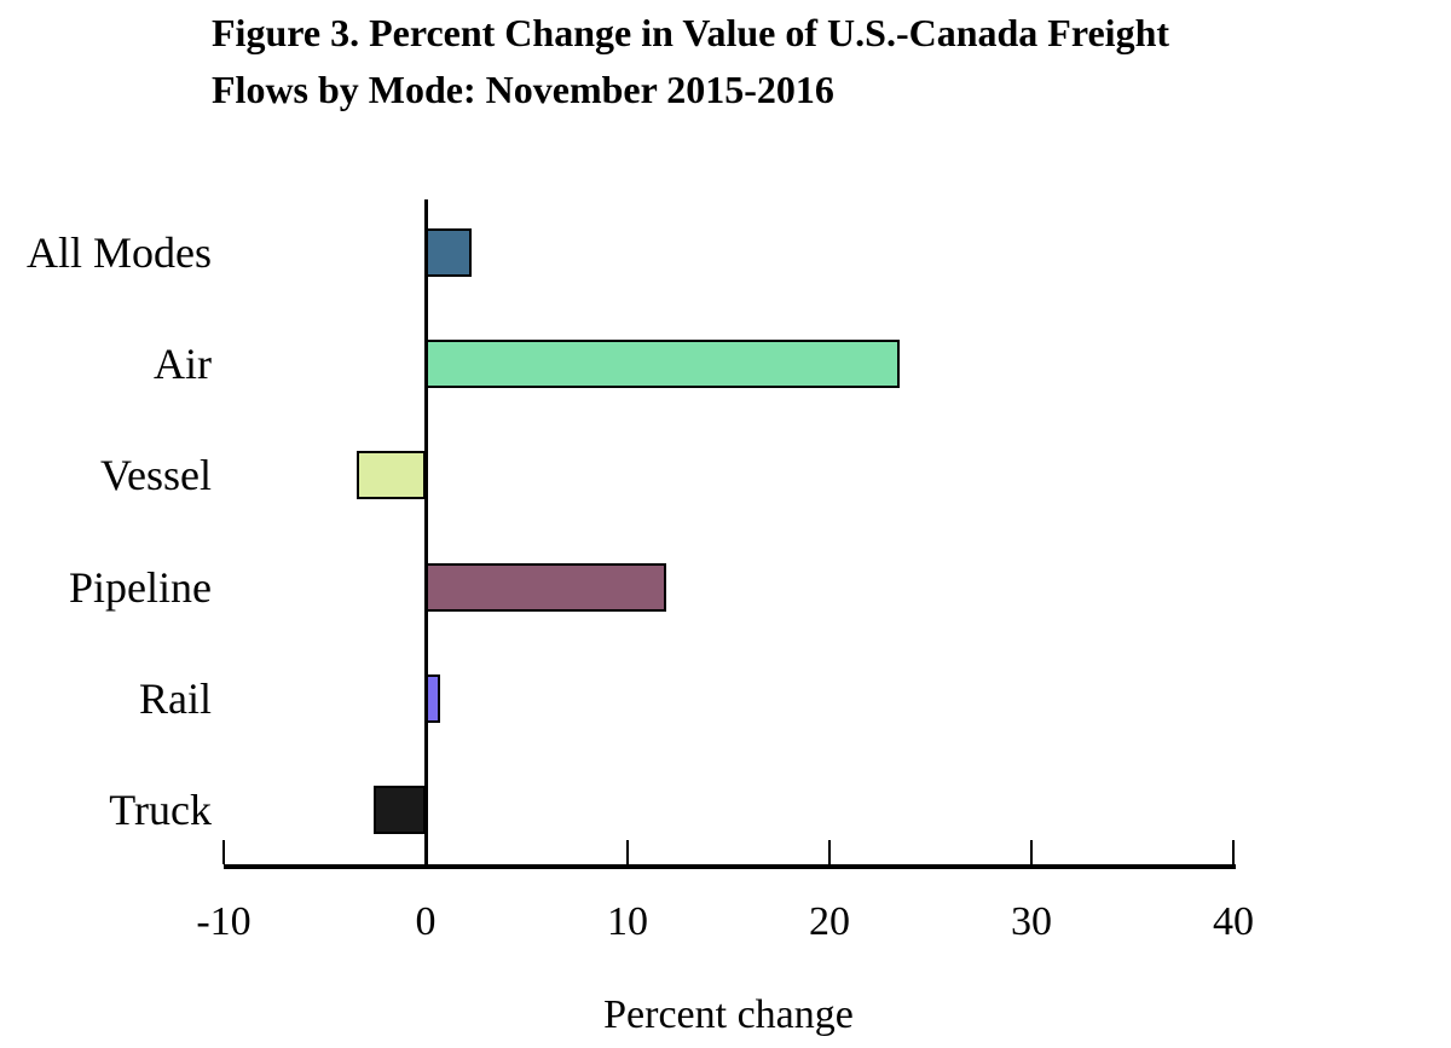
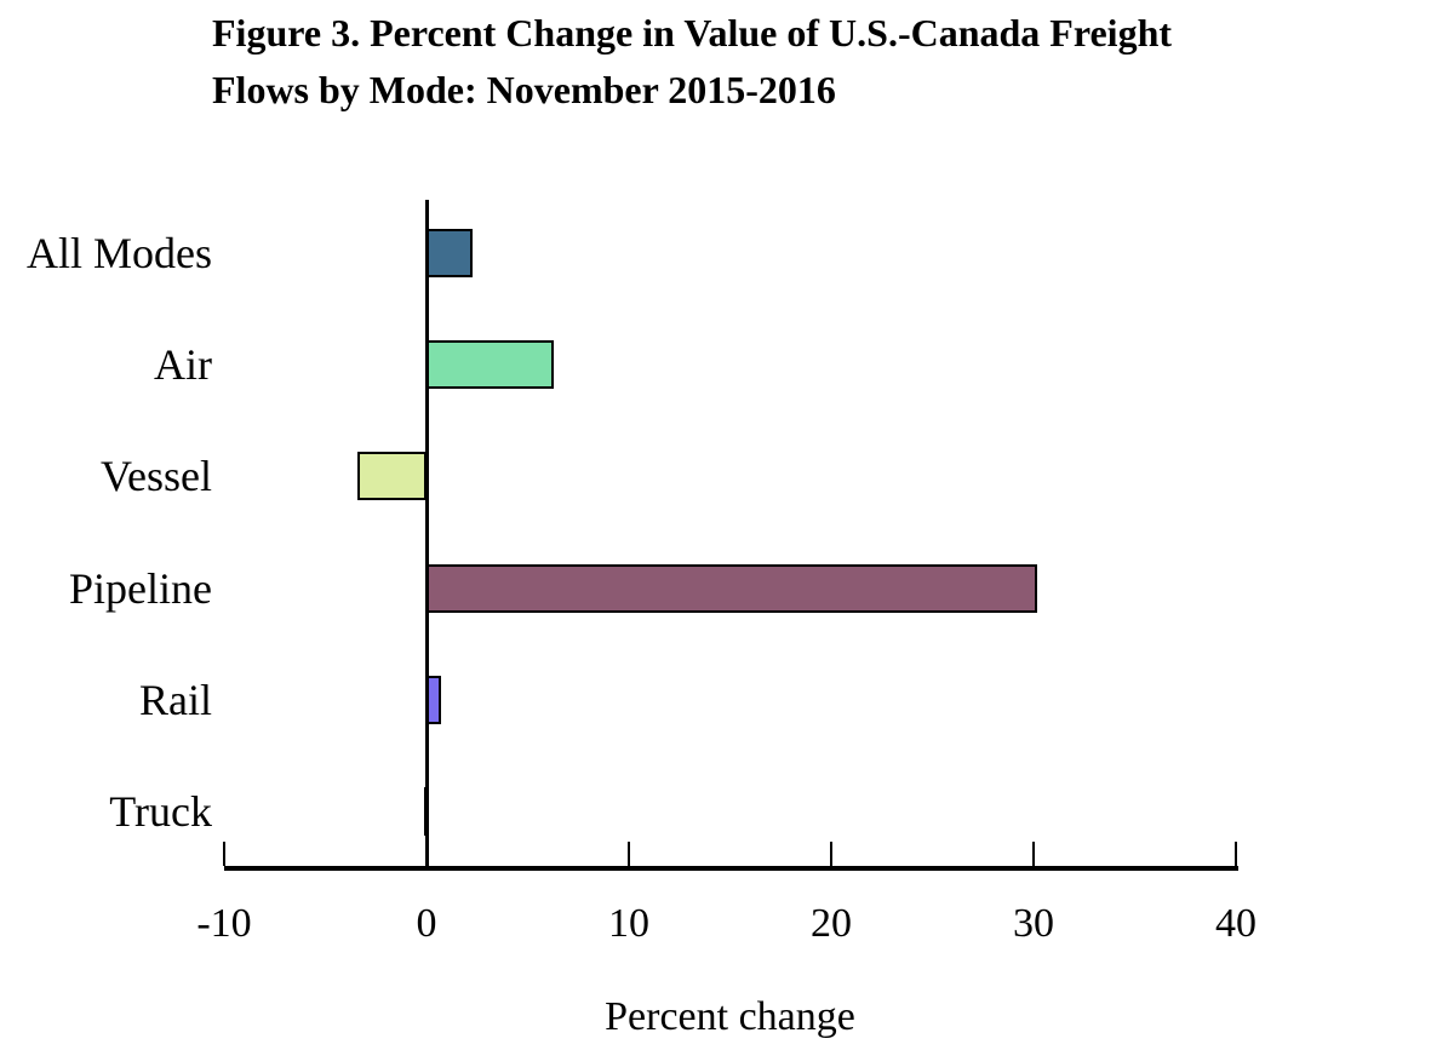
Air: 23.5 -> 6.3
Pipeline: 11.9 -> 30.2
Truck: -2.6 -> -0.1
